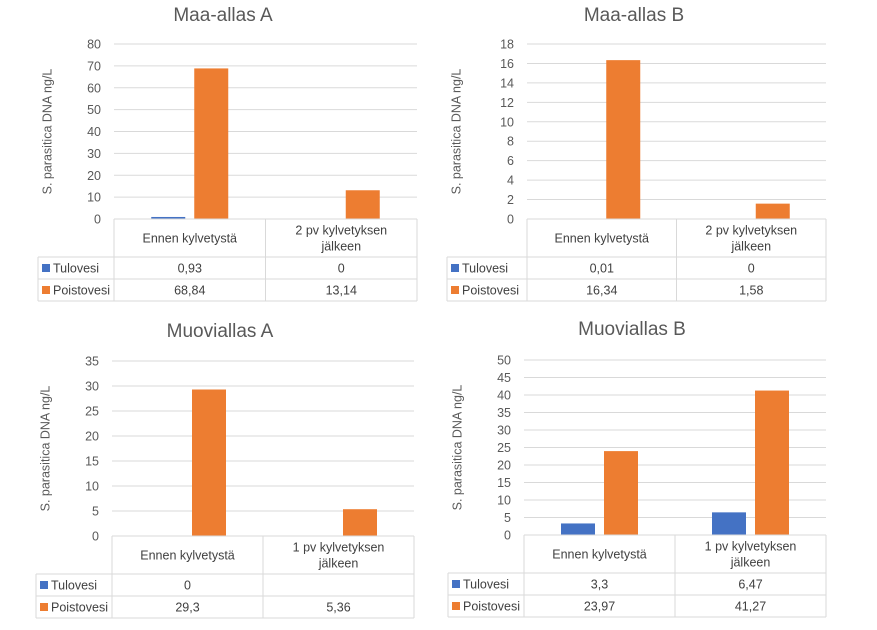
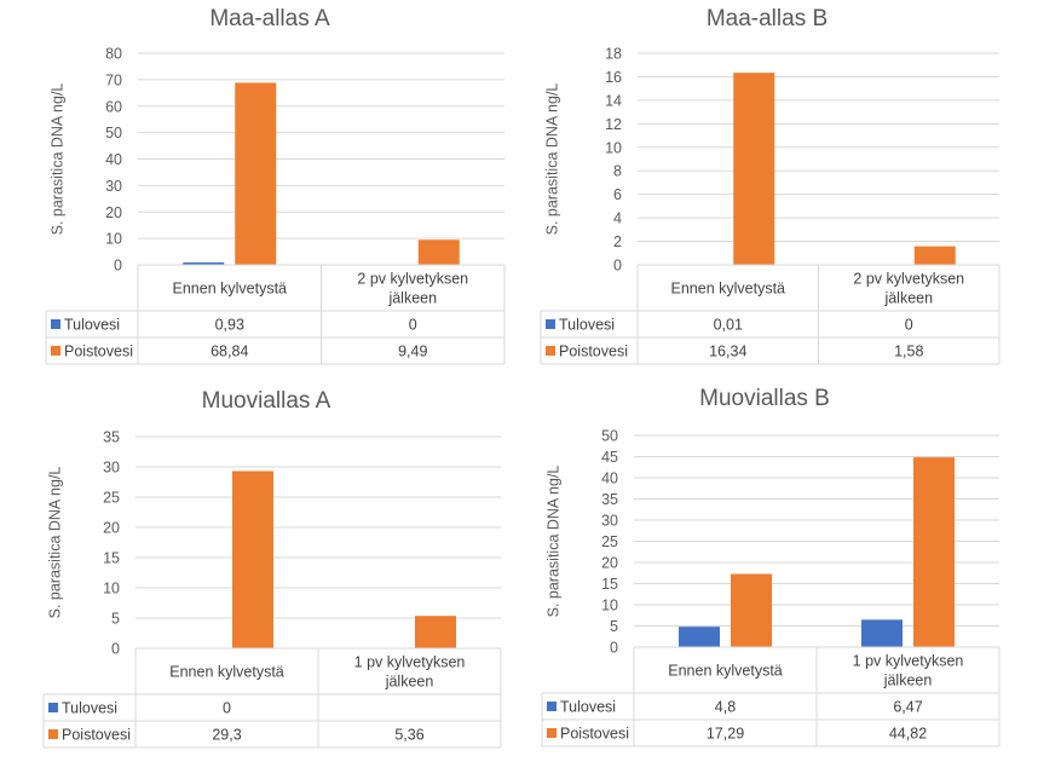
Maa-allas A/Poistovesi/2 pv kylvetyksen jälkeen: 13,14 -> 9,49
Muoviallas B/Tulovesi/Ennen kylvetystä: 3,3 -> 4,8
Muoviallas B/Poistovesi/Ennen kylvetystä: 23,97 -> 17,29
Muoviallas B/Poistovesi/1 pv kylvetyksen jälkeen: 41,27 -> 44,82
